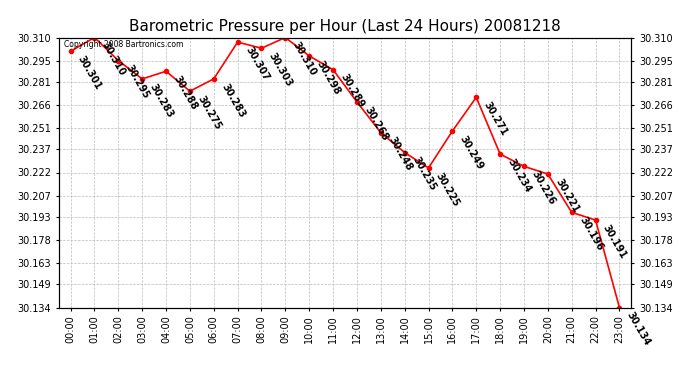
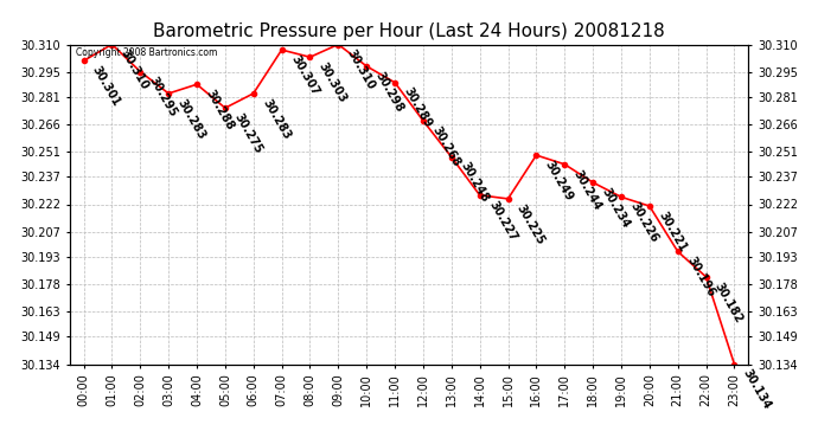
14:00: 30.235 -> 30.227
17:00: 30.271 -> 30.244
22:00: 30.191 -> 30.182
